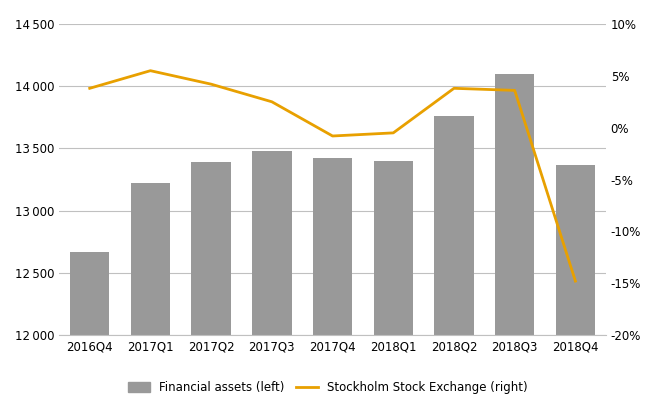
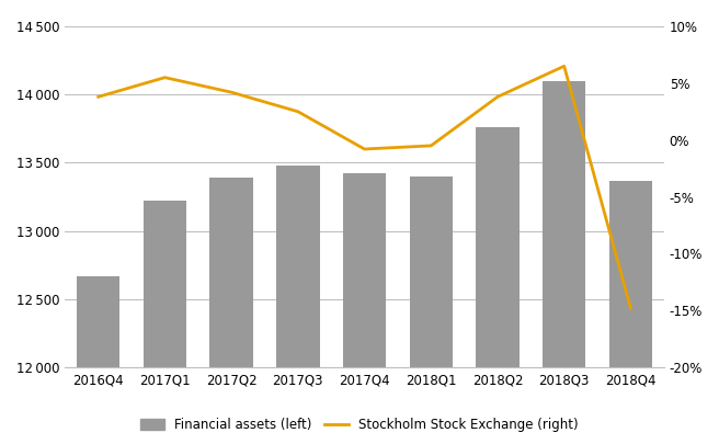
Stockholm Stock Exchange (right)/2018Q3: 3.6% -> 6.5%
